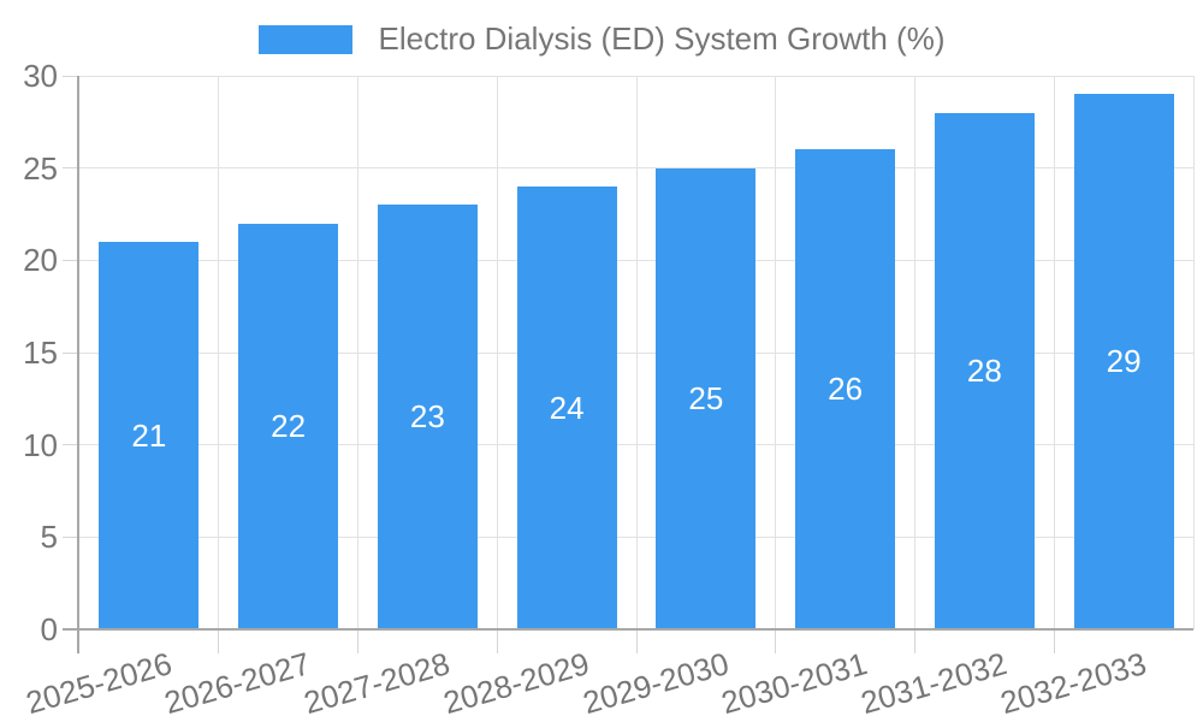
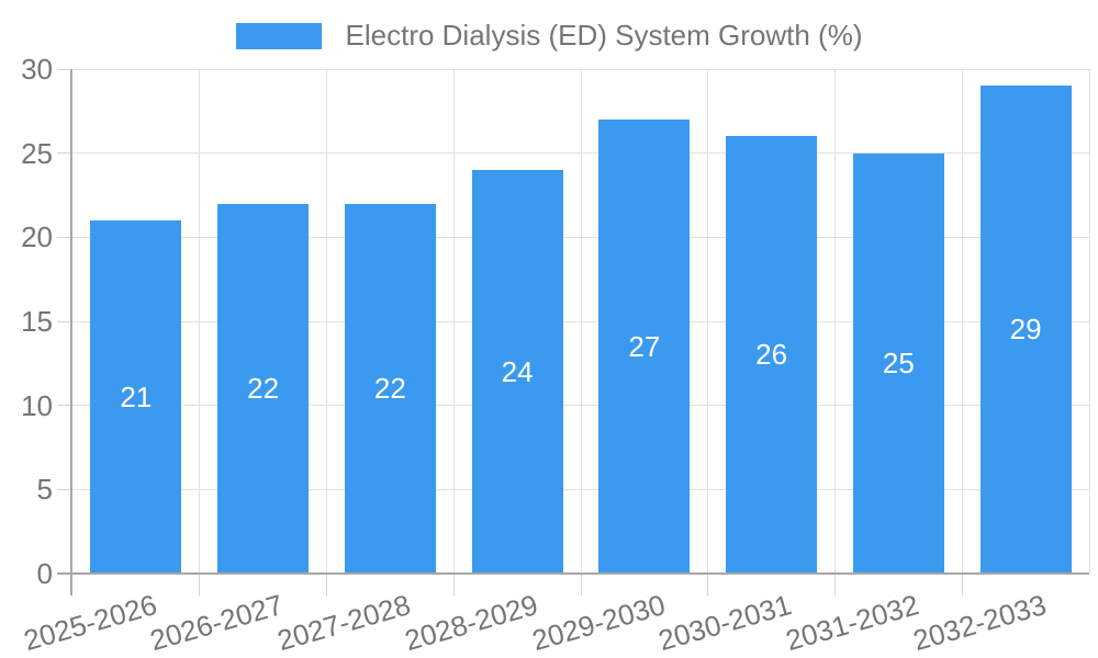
2027-2028: 23 -> 22
2029-2030: 25 -> 27
2031-2032: 28 -> 25
